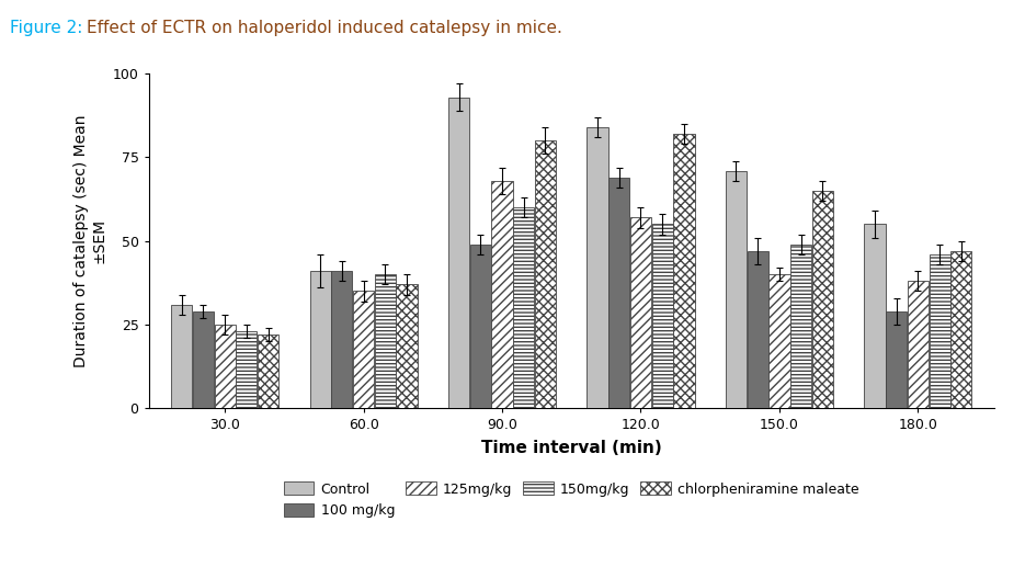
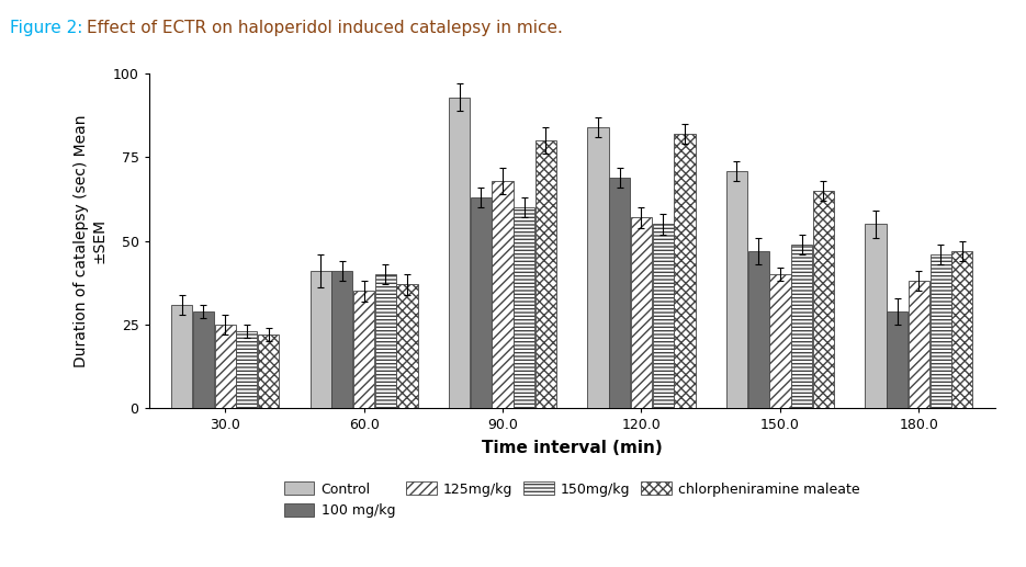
100 mg/kg/90.0: 49 -> 63
